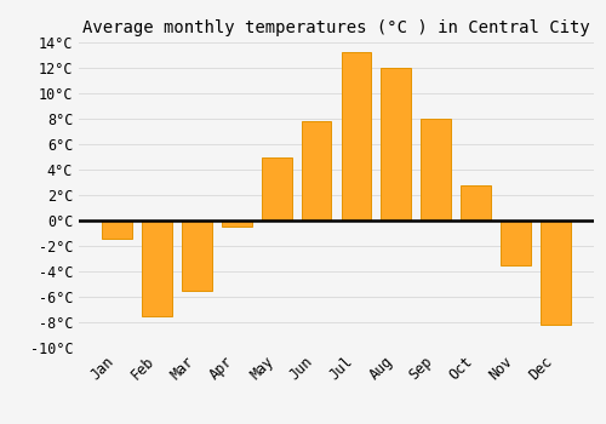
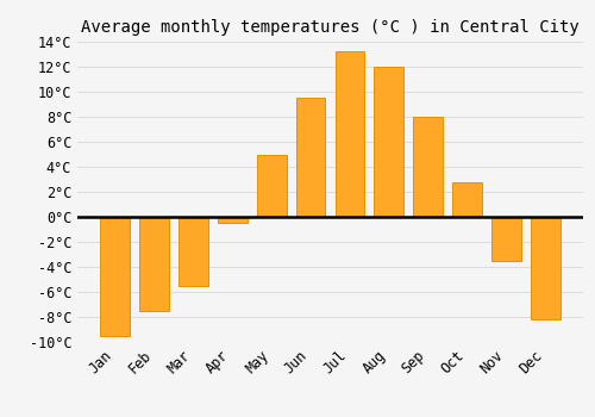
Jan: -1.4°C -> -9.5°C
Jun: 7.8°C -> 9.5°C
